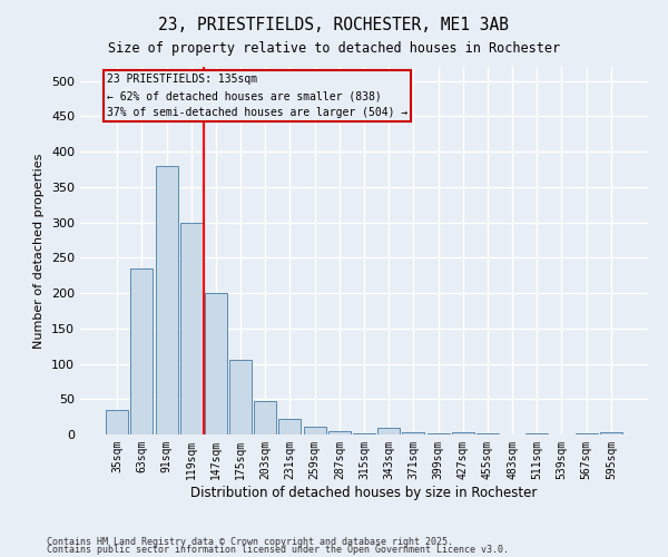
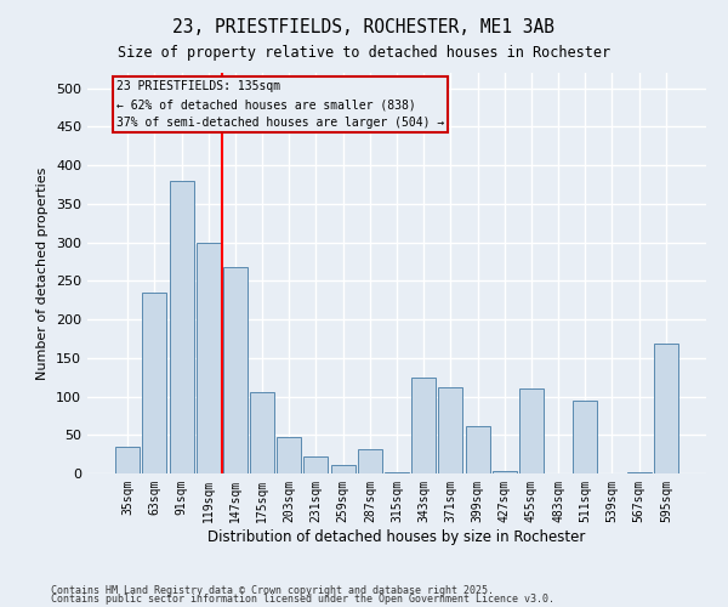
147sqm: 200 -> 268
287sqm: 4 -> 32
343sqm: 10 -> 124
371sqm: 3 -> 112
399sqm: 1 -> 62
455sqm: 1 -> 110
511sqm: 1 -> 94
595sqm: 3 -> 168
